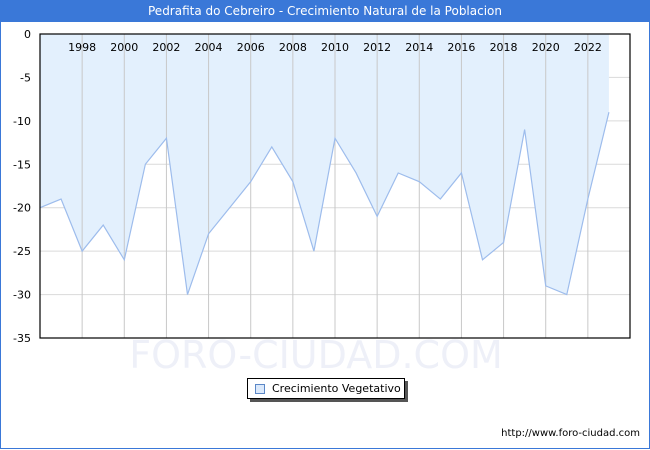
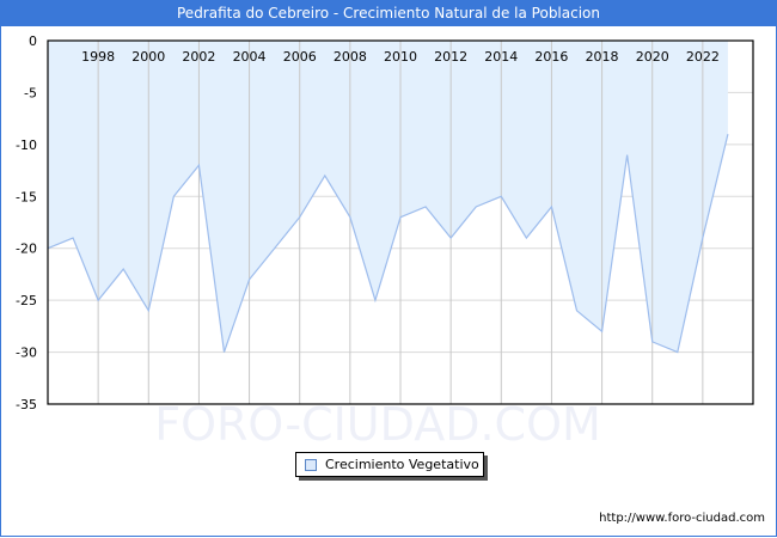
2010: -12 -> -17
2012: -21 -> -19
2014: -17 -> -15
2018: -24 -> -28
